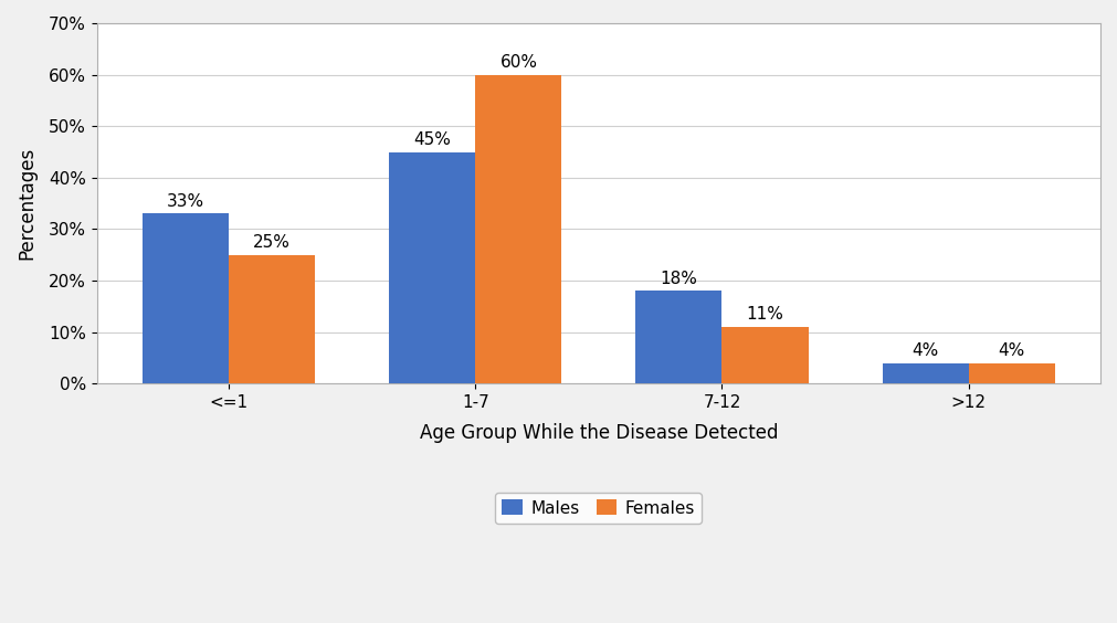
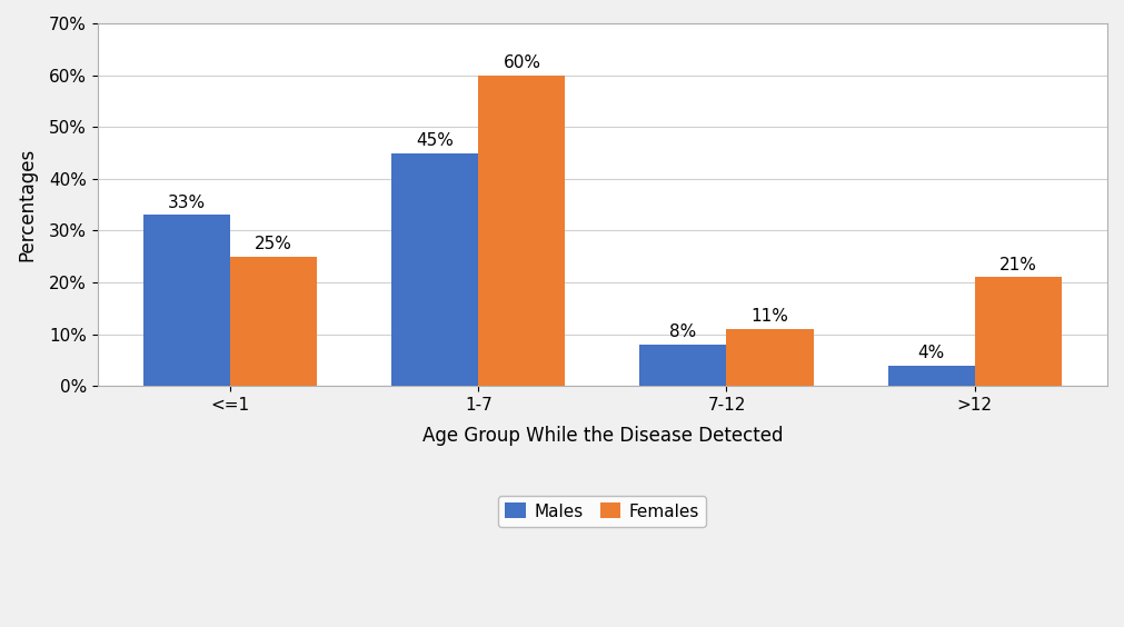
Males/7-12: 18% -> 8%
Females/>12: 4% -> 21%
